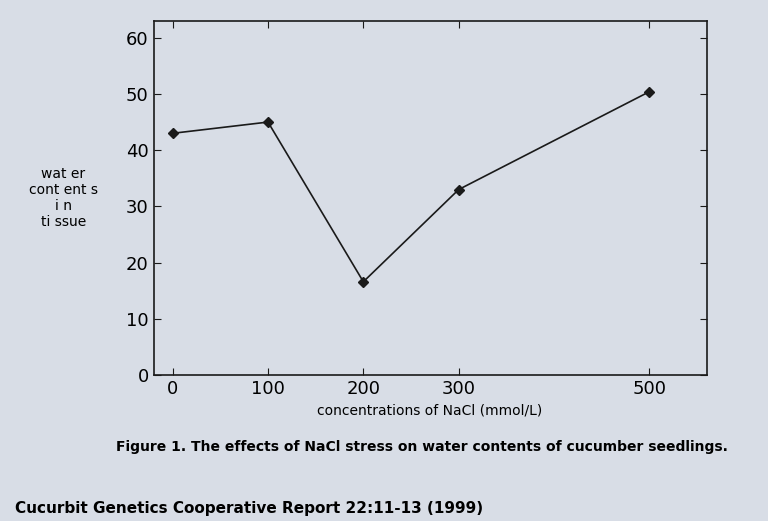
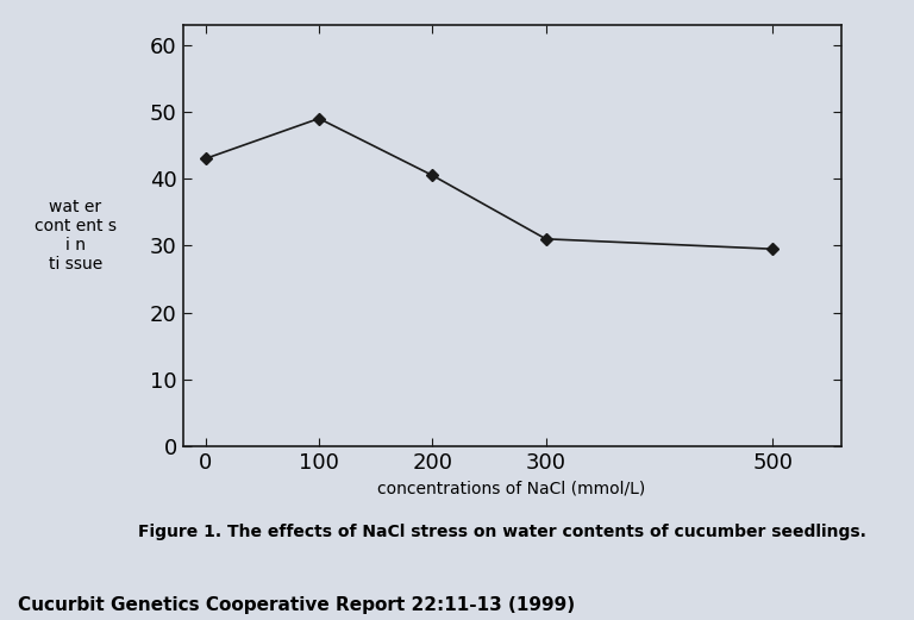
100: 45.0 -> 49.0
200: 16.6 -> 40.5
300: 33.0 -> 31.0
500: 50.4 -> 29.5
